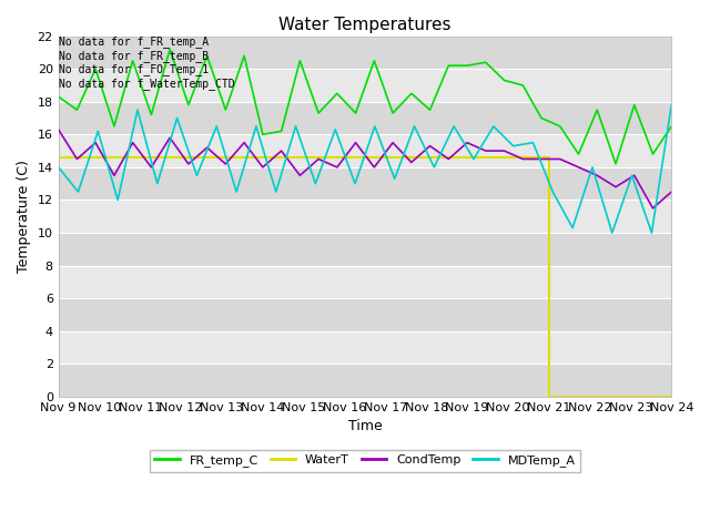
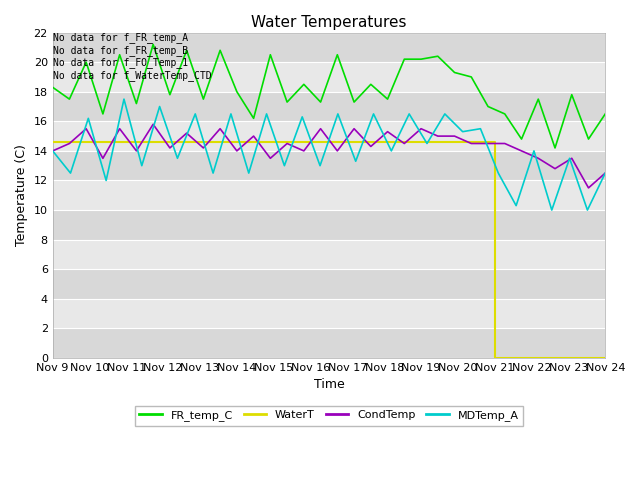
CondTemp/Nov 9: 16.3 -> 14.0
FR_temp_C/Nov 14: 16.0 -> 18.0
MDTemp_A/Nov 24: 17.8 -> 12.5
